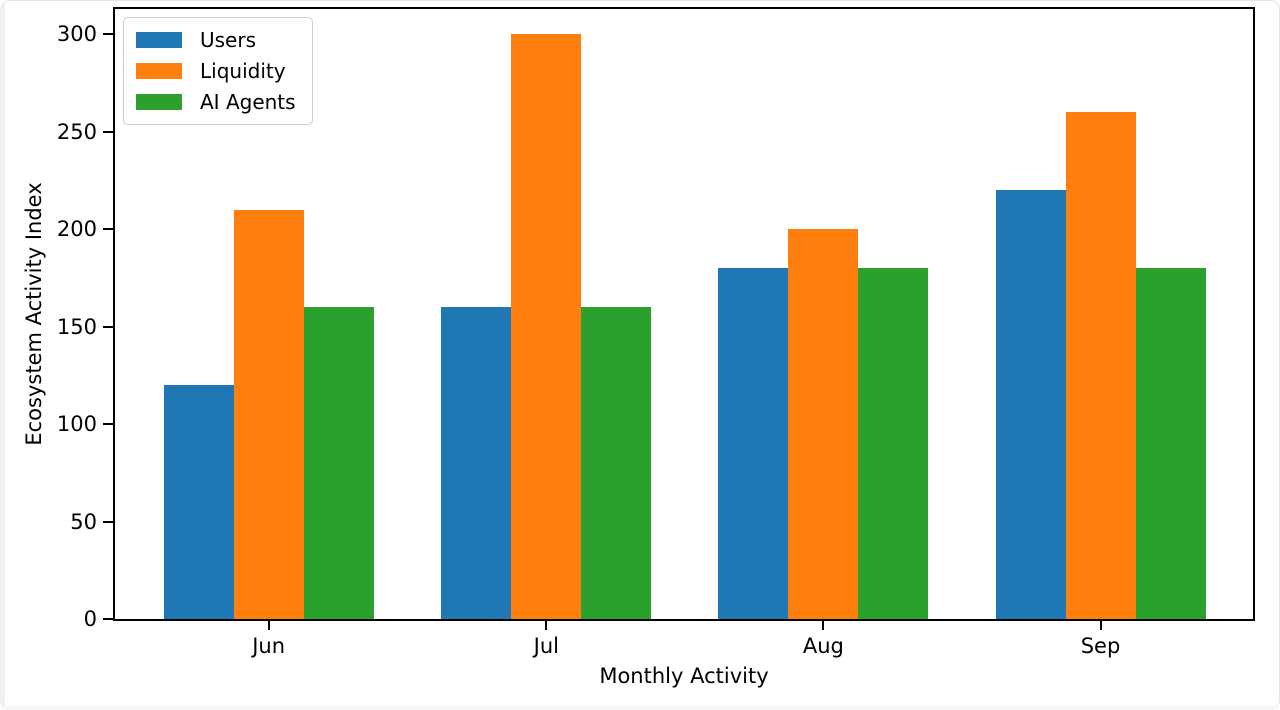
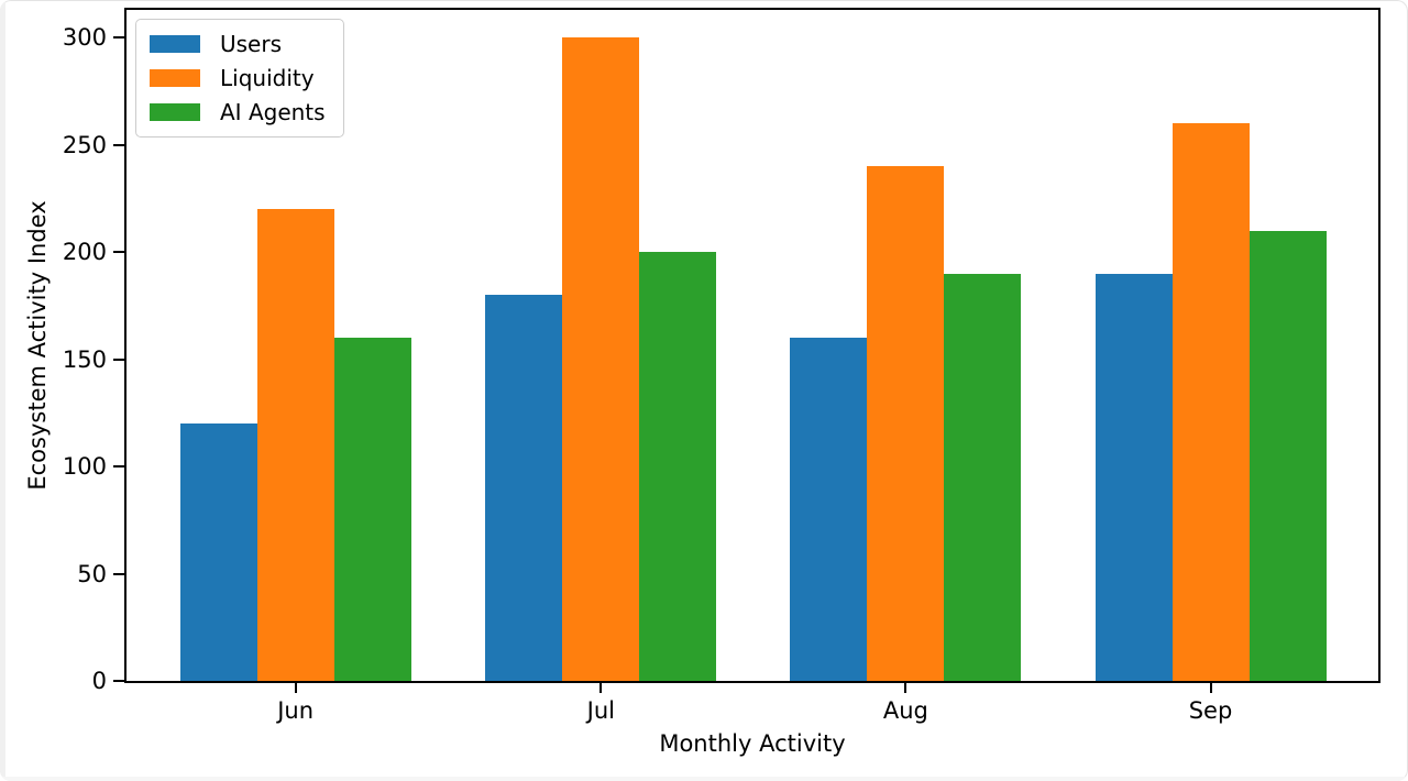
Liquidity/Jun: 210 -> 220
Users/Jul: 160 -> 180
AI Agents/Jul: 160 -> 200
Users/Aug: 180 -> 160
Liquidity/Aug: 200 -> 240
AI Agents/Aug: 180 -> 190
Users/Sep: 220 -> 190
AI Agents/Sep: 180 -> 210
